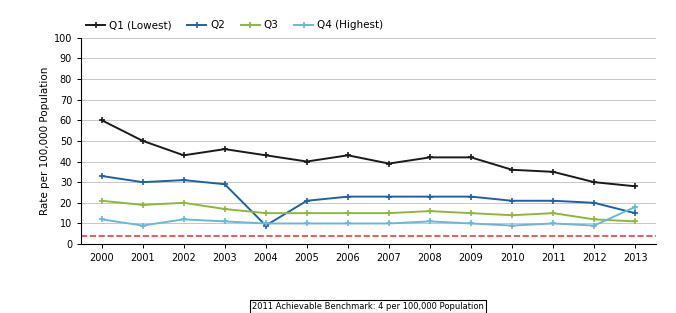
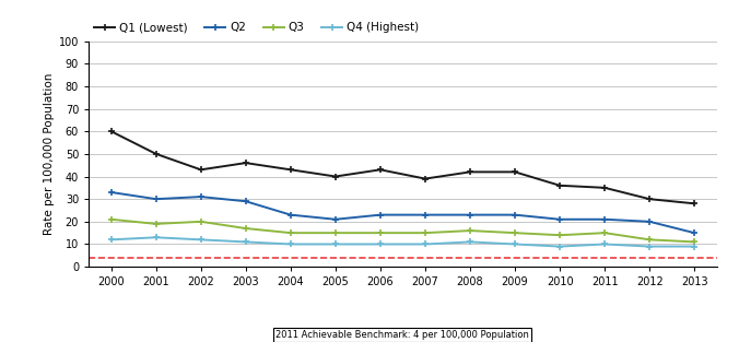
Q4 (Highest)/2001: 9 -> 13
Q2/2004: 9 -> 23
Q4 (Highest)/2013: 18 -> 9
